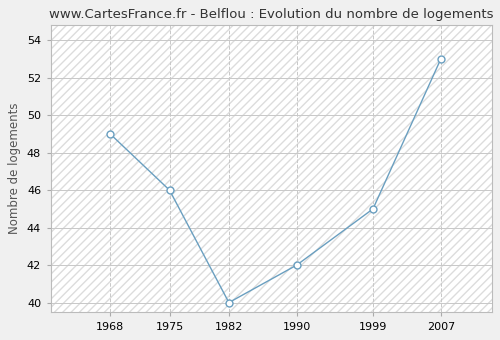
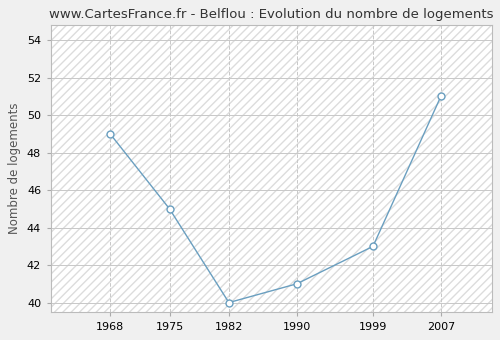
1975: 46 -> 45
1990: 42 -> 41
1999: 45 -> 43
2007: 53 -> 51
